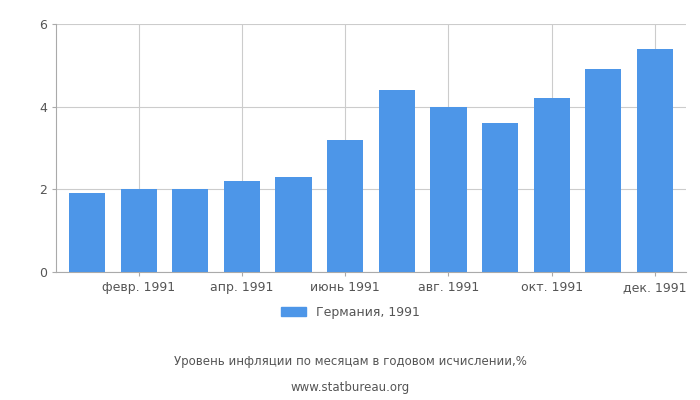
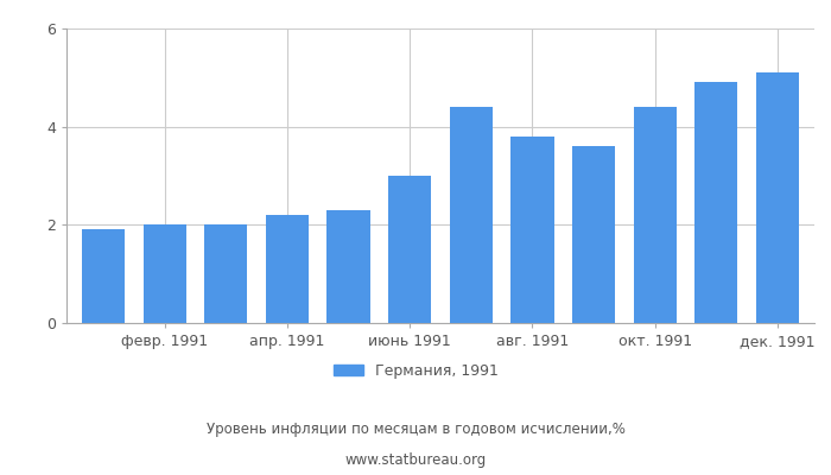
июнь 1991: 3.2 -> 3.0
авг. 1991: 4.0 -> 3.8
окт. 1991: 4.2 -> 4.4
дек. 1991: 5.4 -> 5.1
